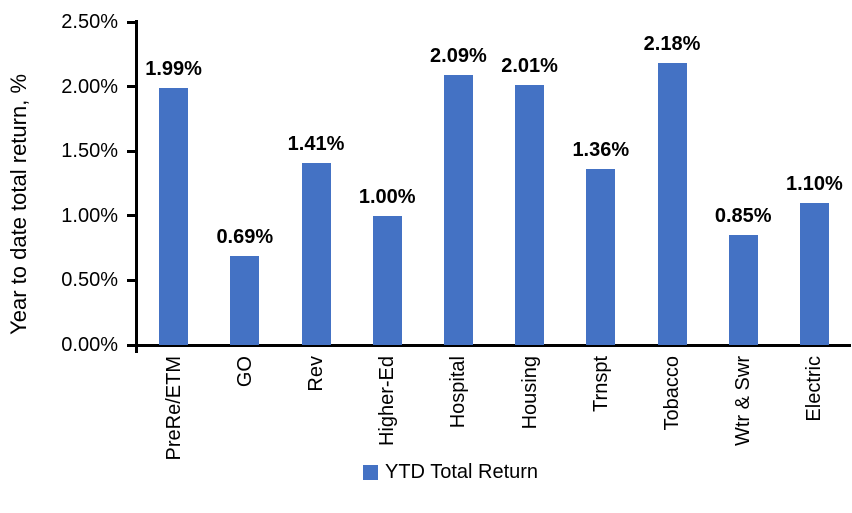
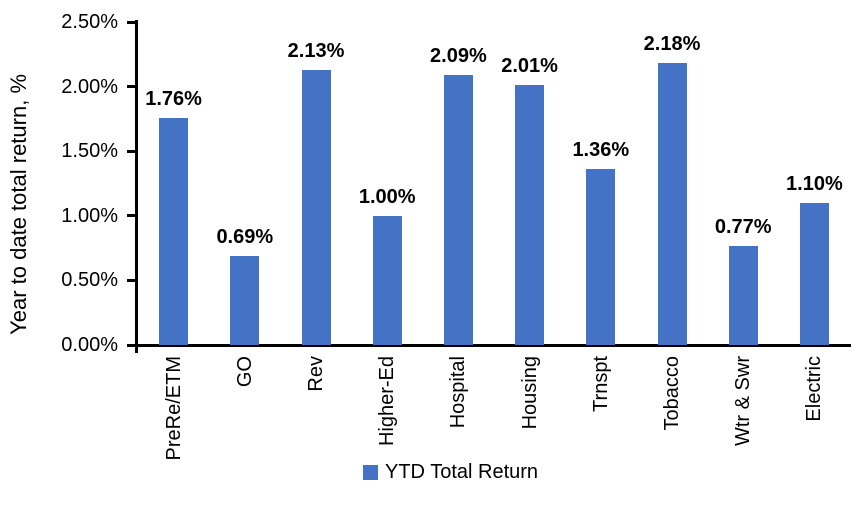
PreRe/ETM: 1.99% -> 1.76%
Rev: 1.41% -> 2.13%
Wtr & Swr: 0.85% -> 0.77%
